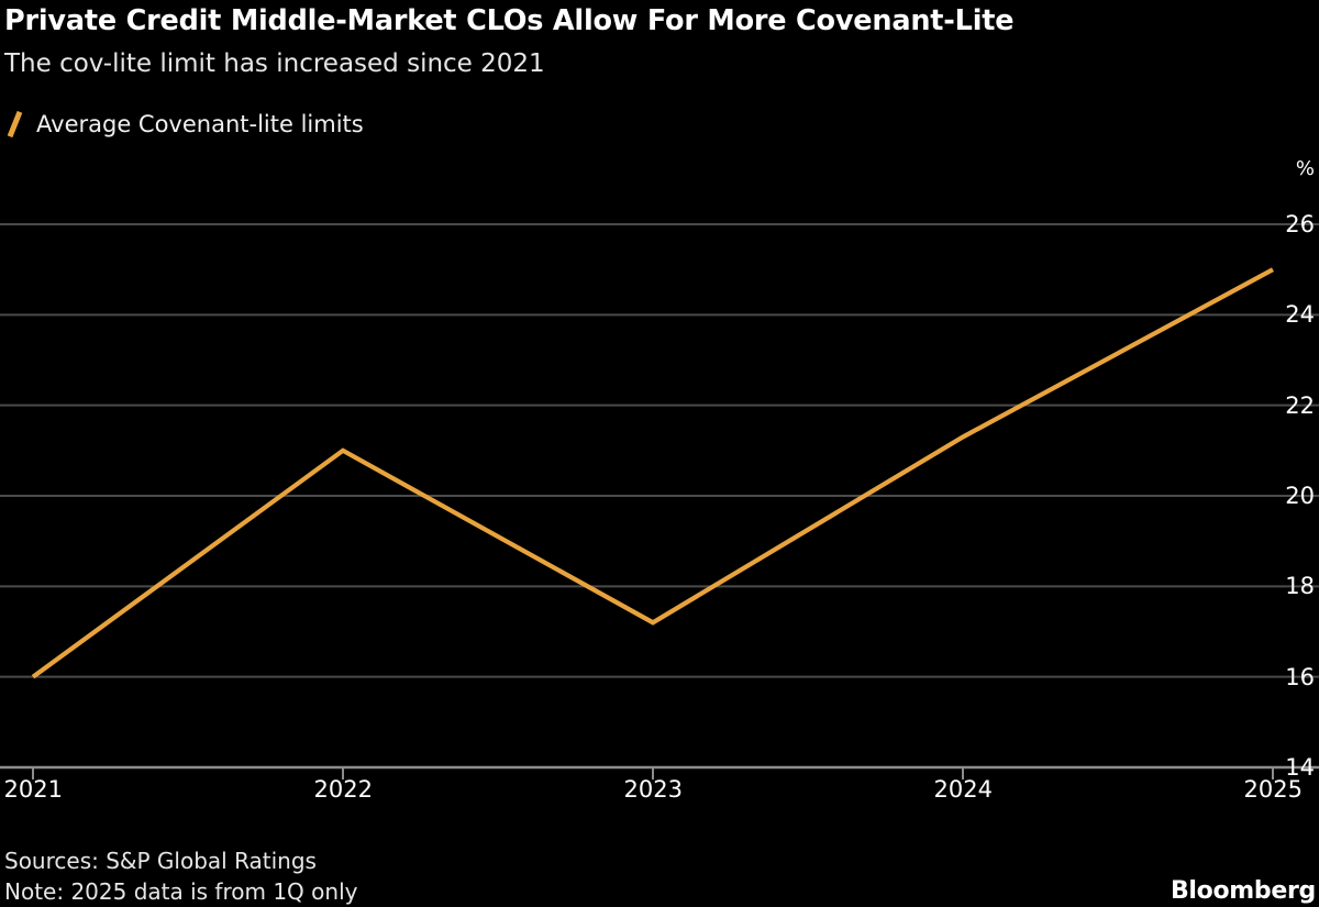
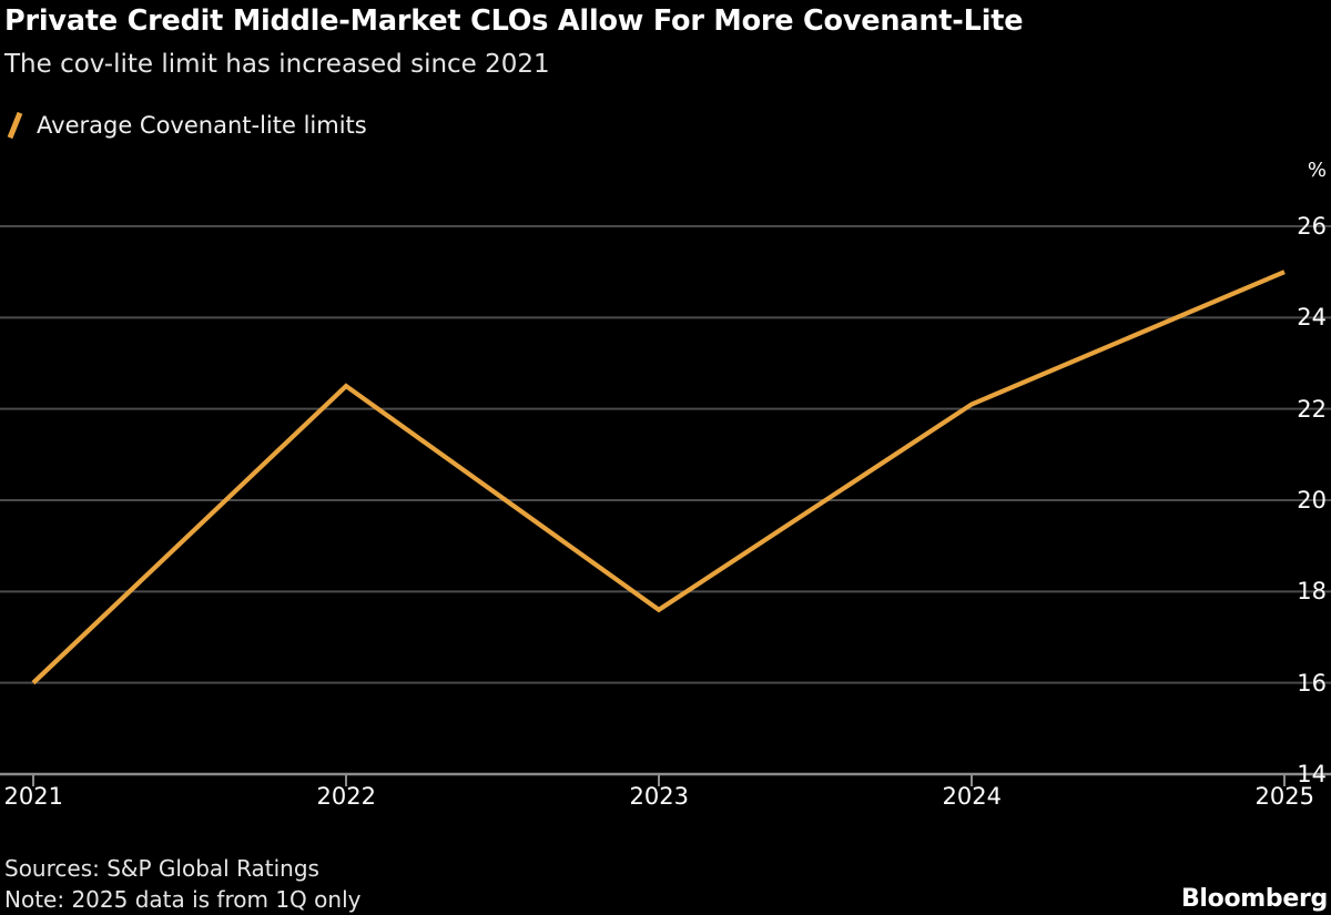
2022: 21.0 -> 22.5
2023: 17.2 -> 17.6
2024: 21.3 -> 22.1
